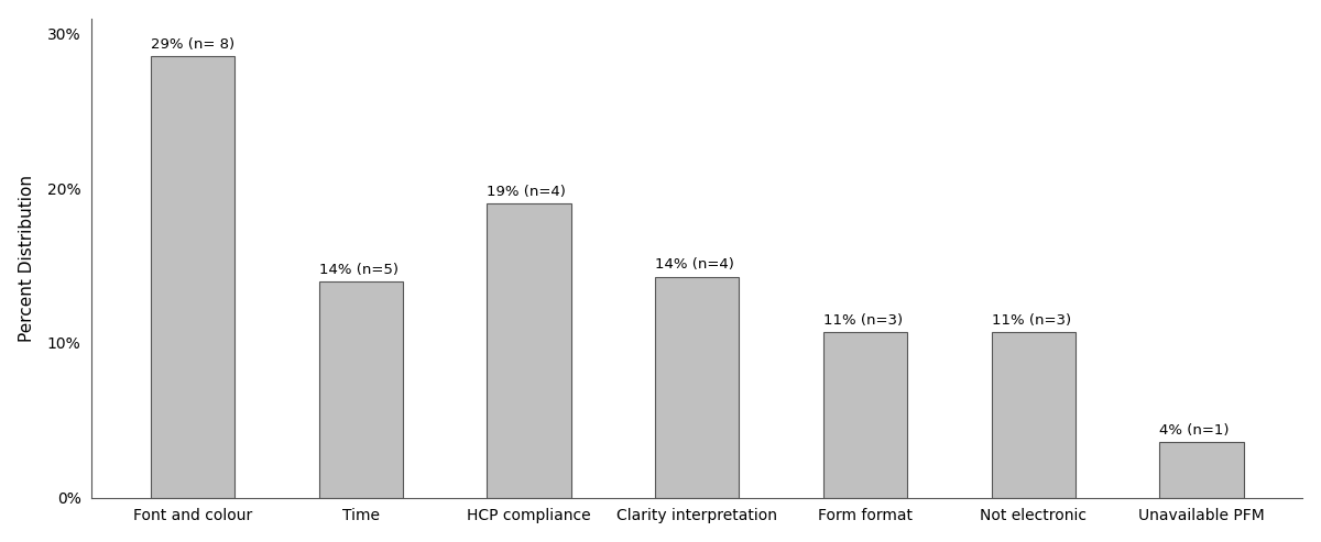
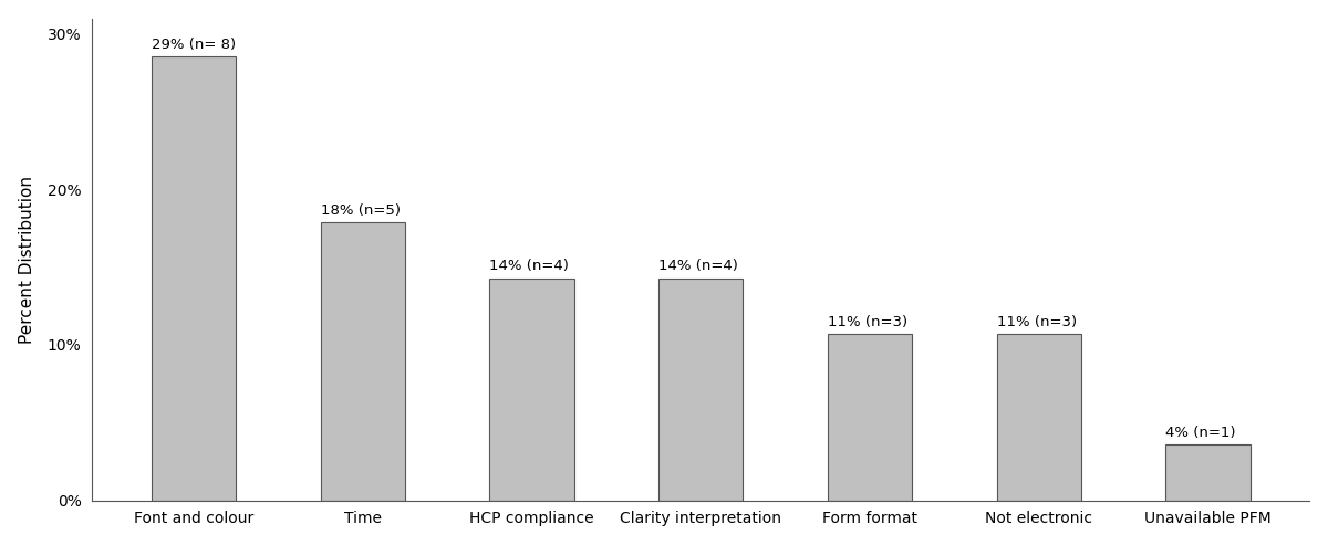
Time: 14% -> 18%
HCP compliance: 19% -> 14%
